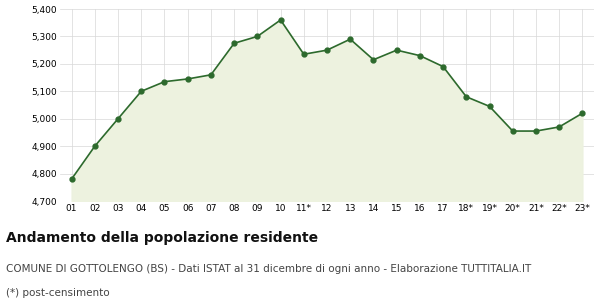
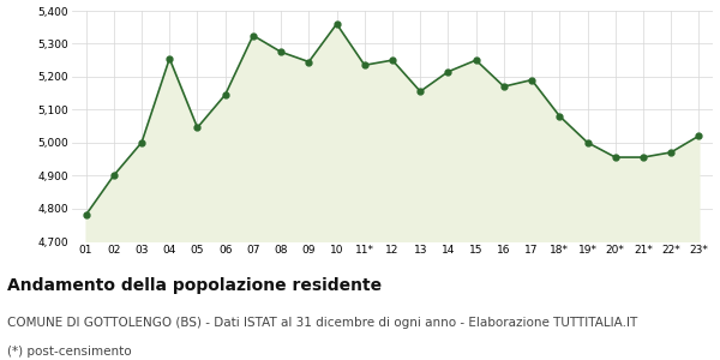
04: 5,100 -> 5,255
05: 5,135 -> 5,045
07: 5,160 -> 5,325
09: 5,300 -> 5,245
13: 5,290 -> 5,155
16: 5,230 -> 5,170
19*: 5,045 -> 5,000
